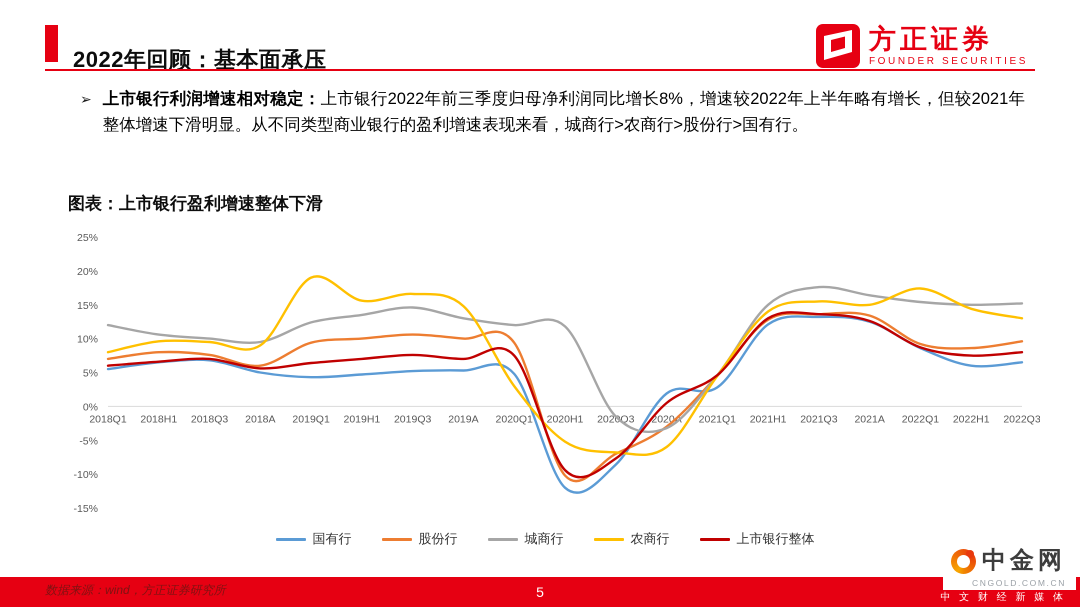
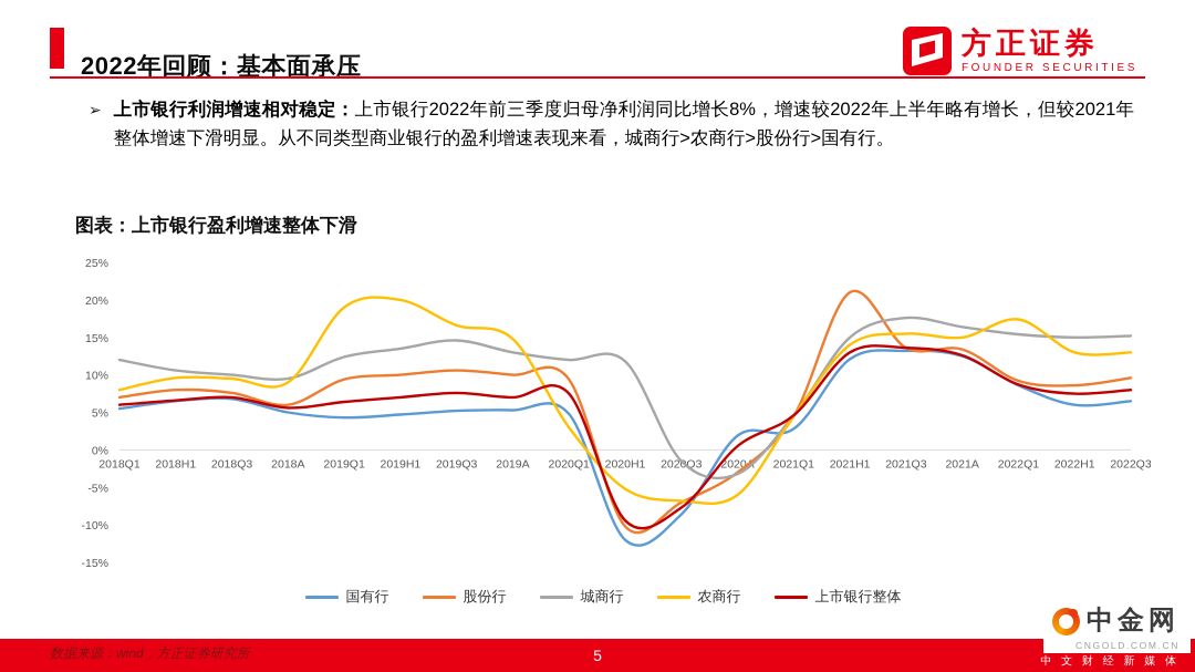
农商行/2019H1: 16% -> 20%
股份行/2021H1: 13% -> 21%
农商行/2022H1: 14% -> 13%
